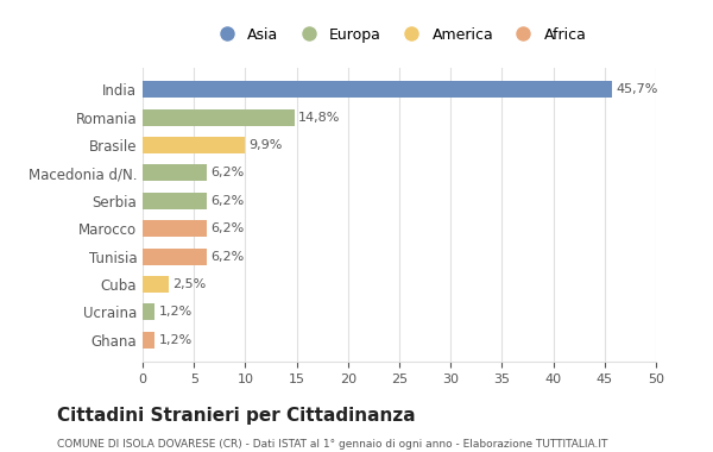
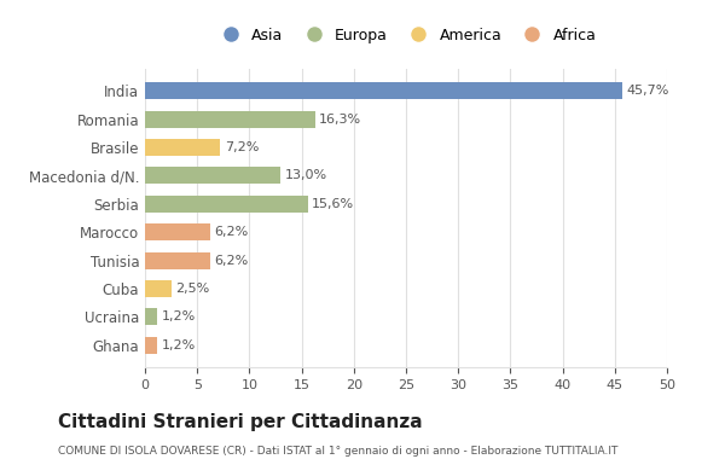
Romania: 14,8% -> 16,3%
Brasile: 9,9% -> 7,2%
Macedonia d/N.: 6,2% -> 13,0%
Serbia: 6,2% -> 15,6%
